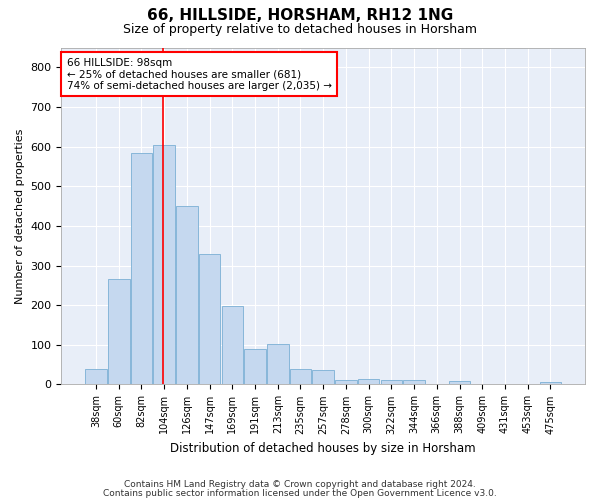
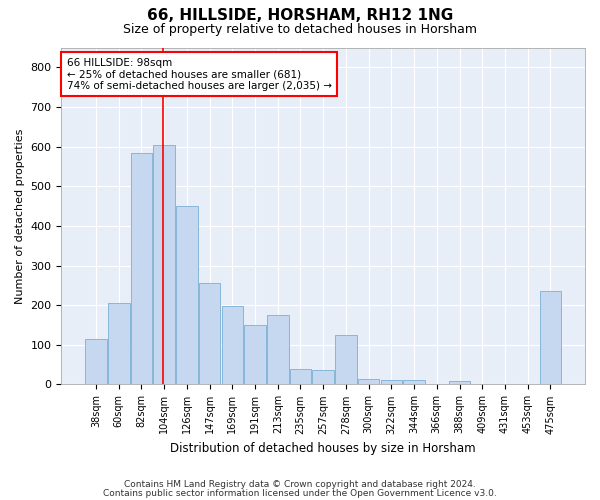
38sqm: 38 -> 115
60sqm: 265 -> 205
147sqm: 328 -> 255
191sqm: 90 -> 150
213sqm: 102 -> 175
278sqm: 12 -> 125
475sqm: 5 -> 235
